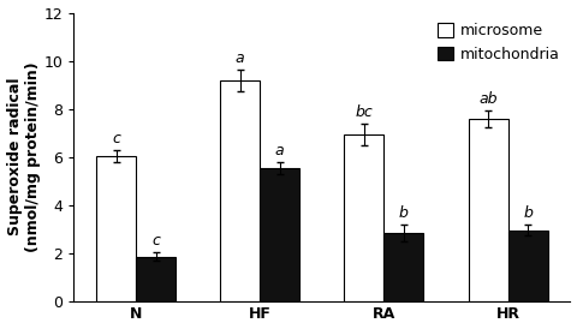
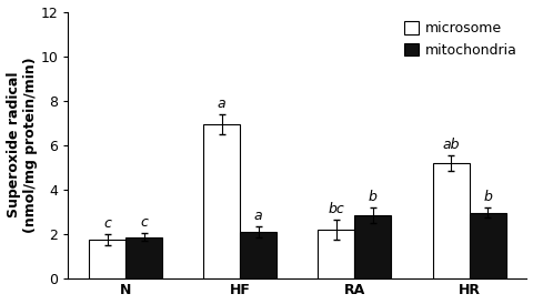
microsome/N: 6.05 -> 1.75
microsome/HF: 9.20 -> 6.95
mitochondria/HF: 5.55 -> 2.10
microsome/RA: 6.95 -> 2.20
microsome/HR: 7.60 -> 5.20
